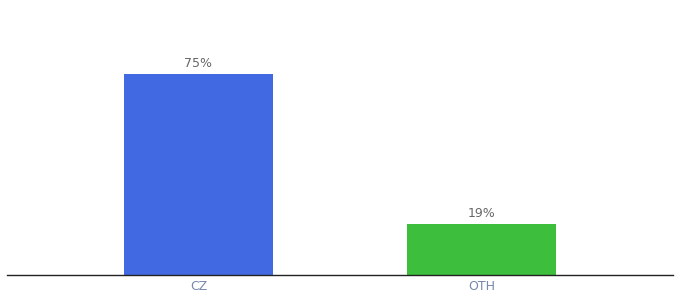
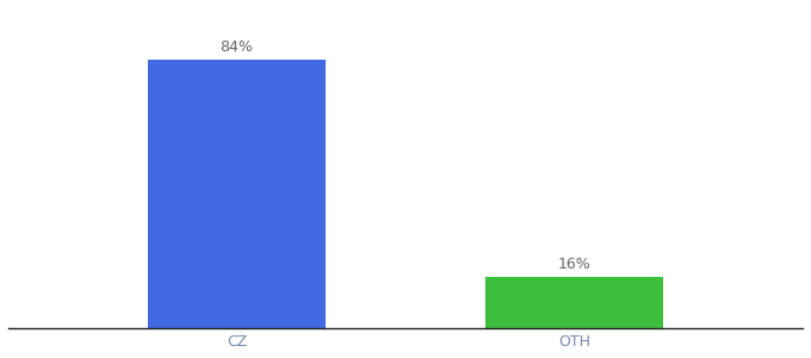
CZ: 75% -> 84%
OTH: 19% -> 16%
